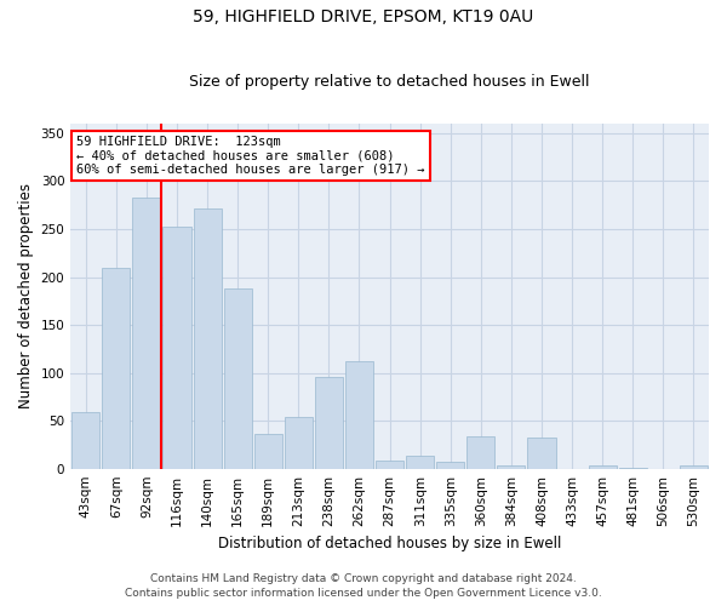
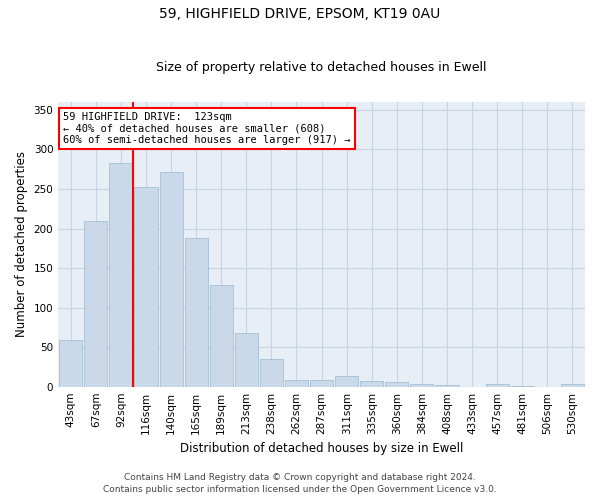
189sqm: 36 -> 128
213sqm: 54 -> 68
238sqm: 96 -> 35
262sqm: 112 -> 9
360sqm: 34 -> 6
408sqm: 32 -> 2
